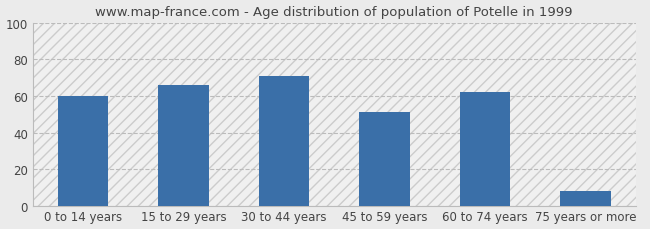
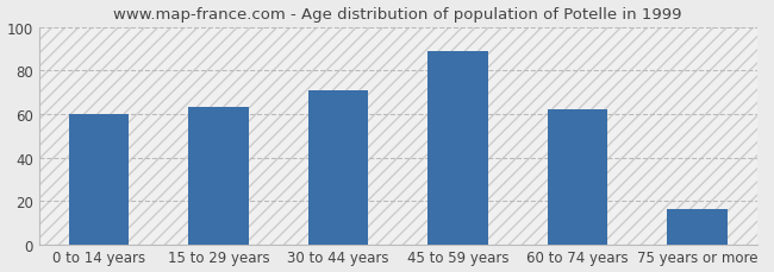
15 to 29 years: 66 -> 63
45 to 59 years: 51 -> 89
75 years or more: 8 -> 16
